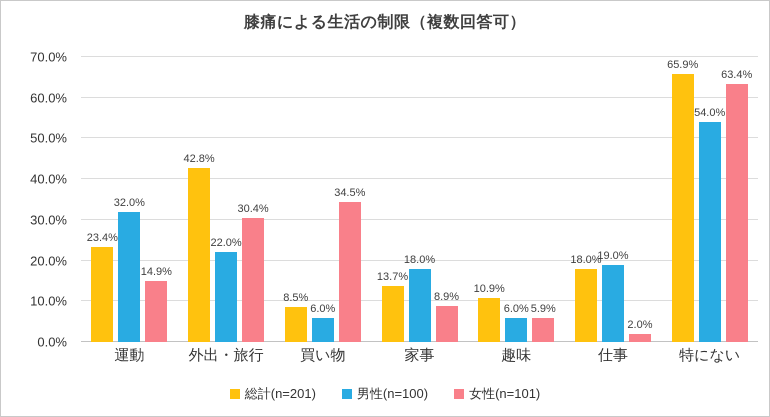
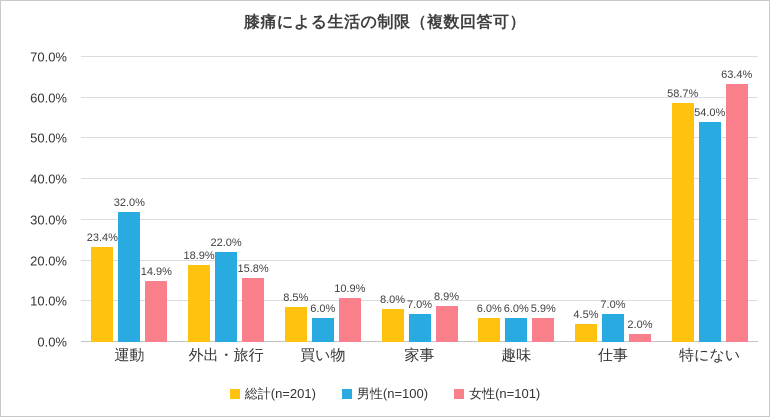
総計(n=201)/外出・旅行: 42.8% -> 18.9%
女性(n=101)/外出・旅行: 30.4% -> 15.8%
女性(n=101)/買い物: 34.5% -> 10.9%
総計(n=201)/家事: 13.7% -> 8.0%
男性(n=100)/家事: 18.0% -> 7.0%
総計(n=201)/趣味: 10.9% -> 6.0%
総計(n=201)/仕事: 18.0% -> 4.5%
男性(n=100)/仕事: 19.0% -> 7.0%
総計(n=201)/特にない: 65.9% -> 58.7%
